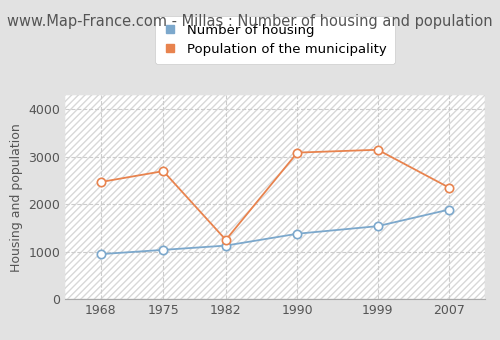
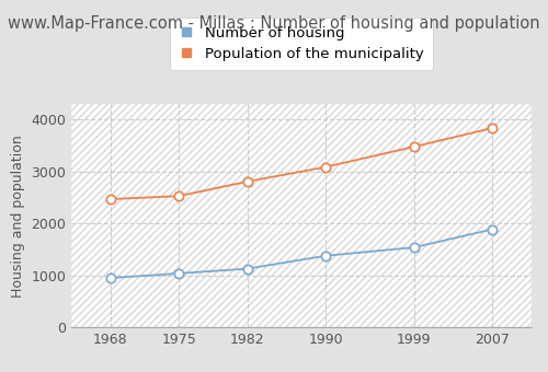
Population of the municipality/1975: 2700 -> 2530
Population of the municipality/1982: 1250 -> 2810
Population of the municipality/1999: 3150 -> 3480
Population of the municipality/2007: 2350 -> 3840
